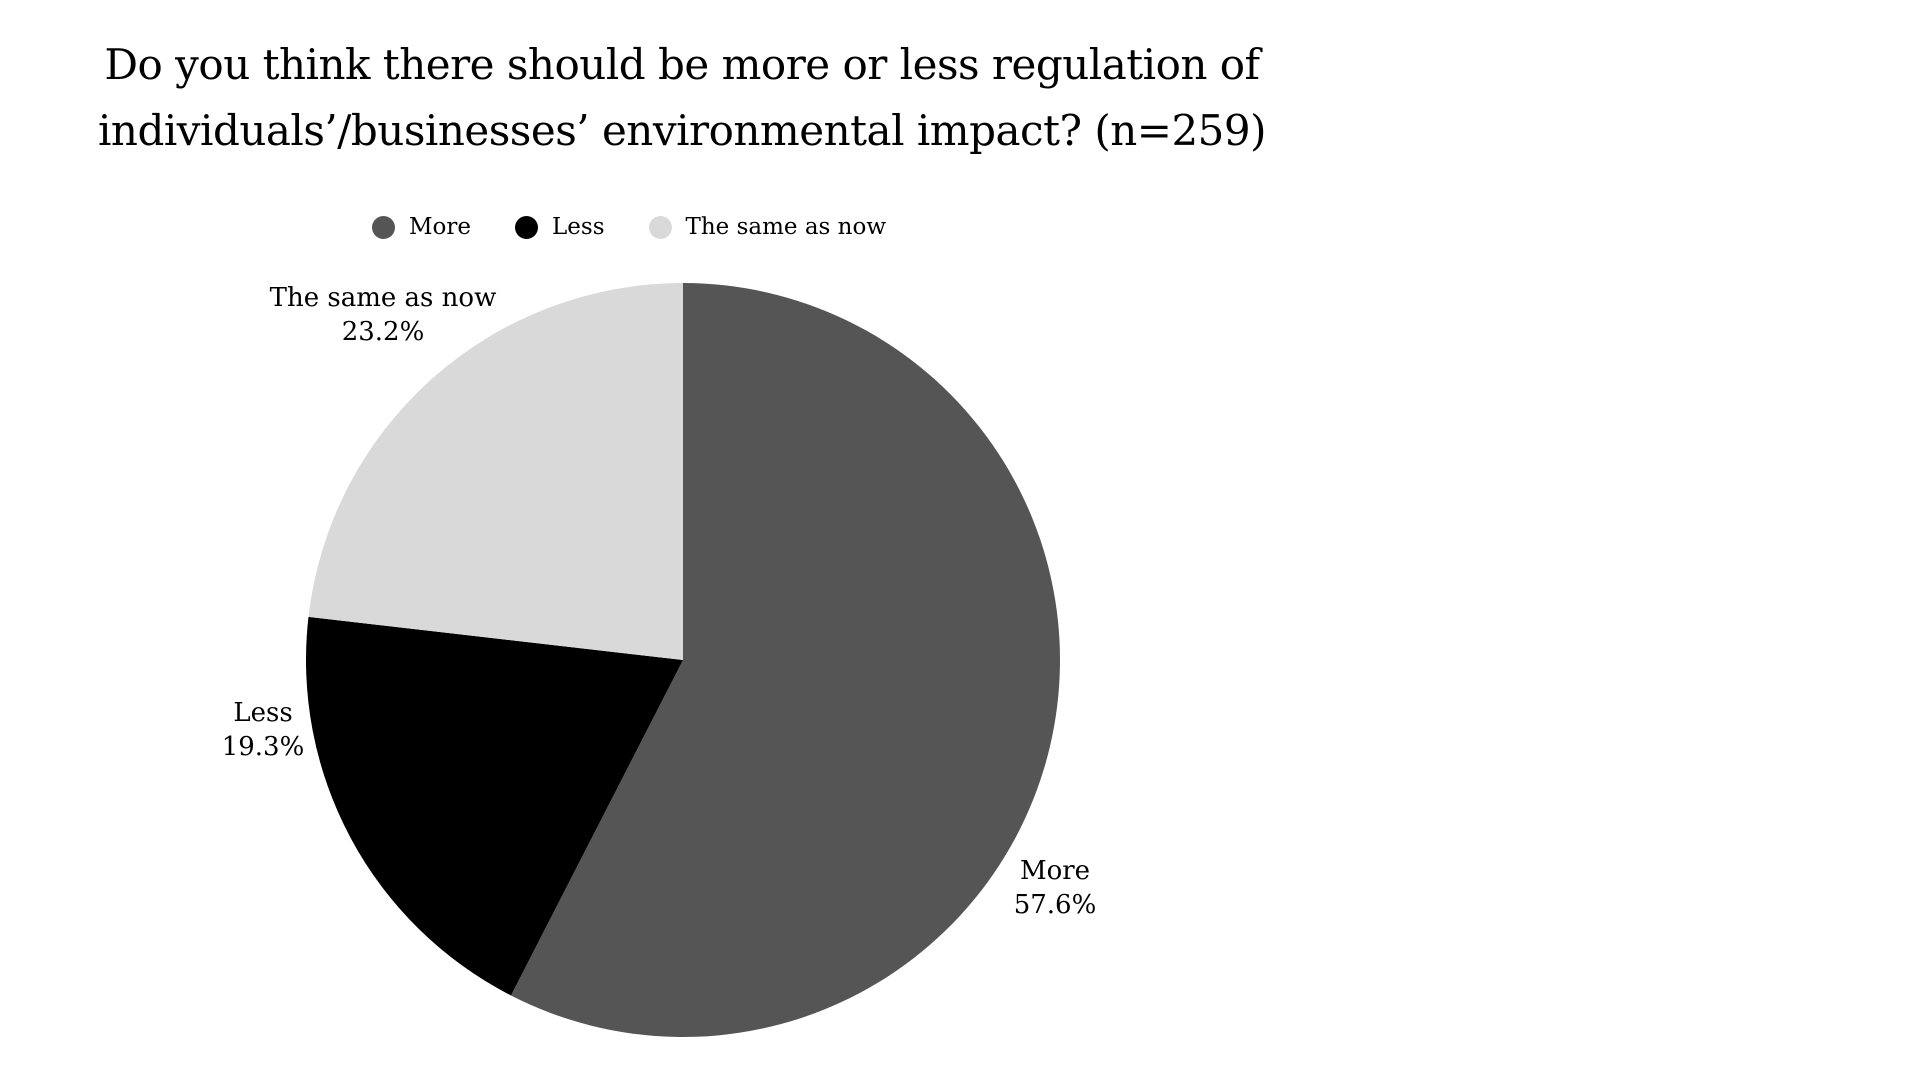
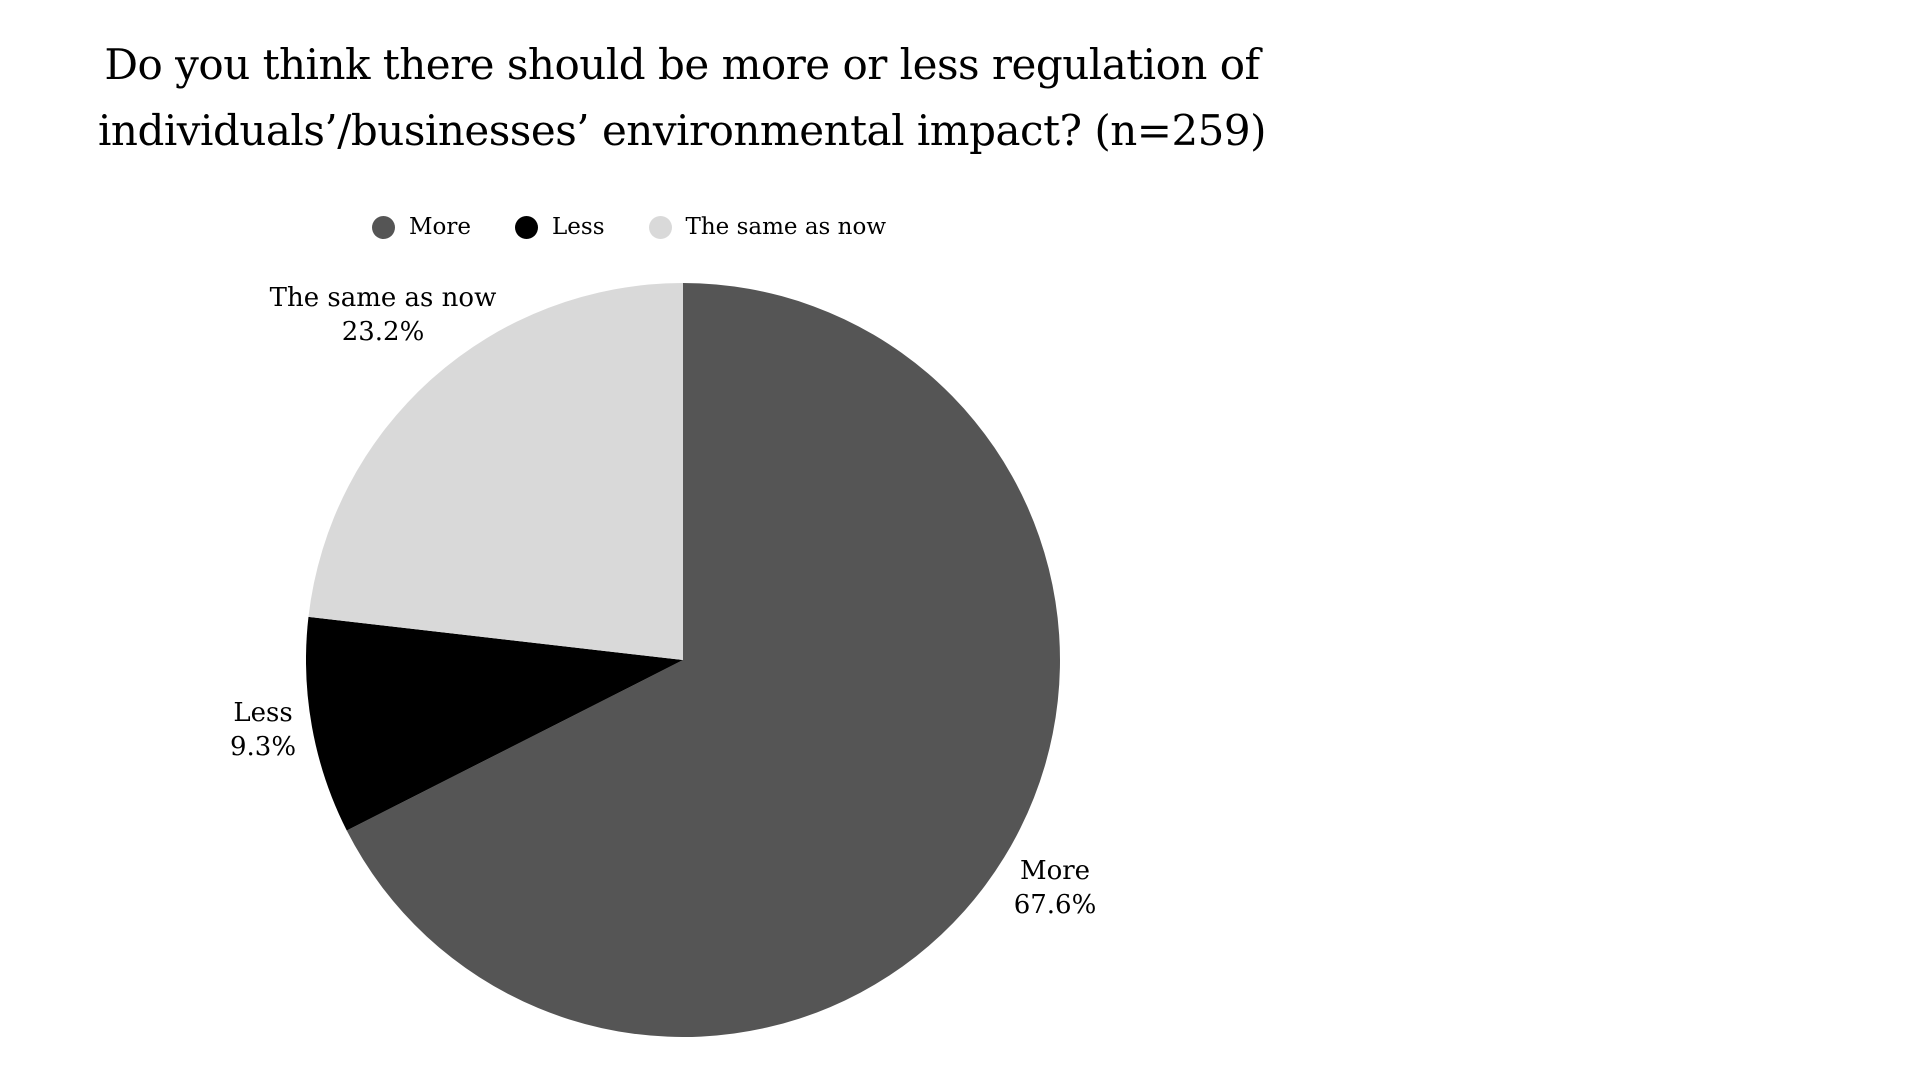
More: 57.6% -> 67.6%
Less: 19.3% -> 9.3%
